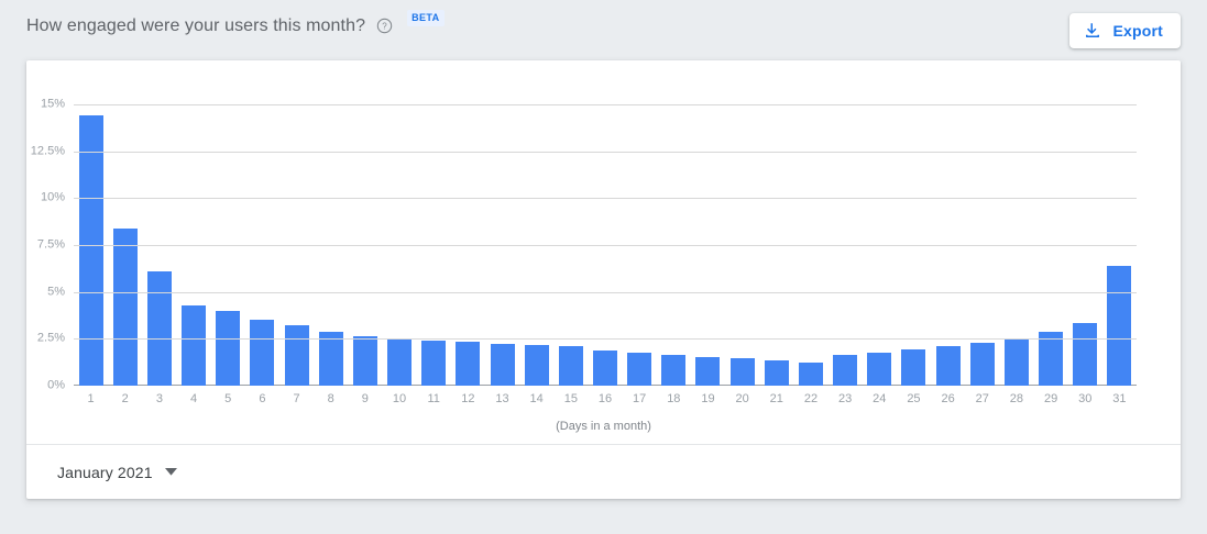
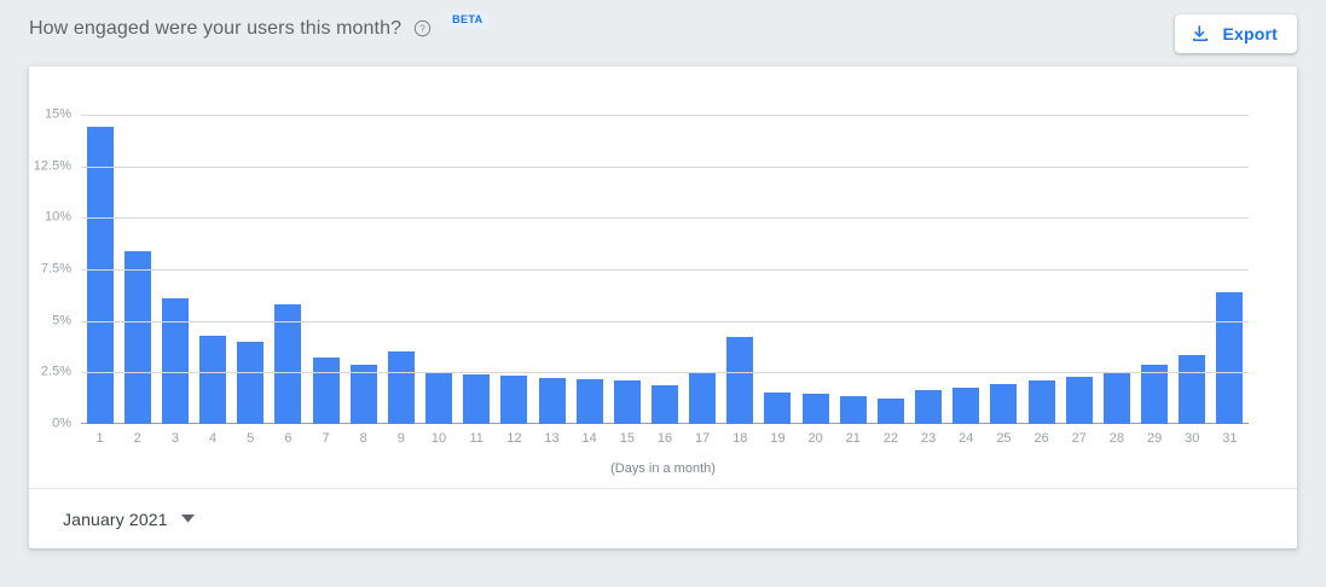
6: 3.5% -> 5.8%
9: 2.6% -> 3.5%
17: 1.8% -> 2.5%
18: 1.6% -> 4.2%
